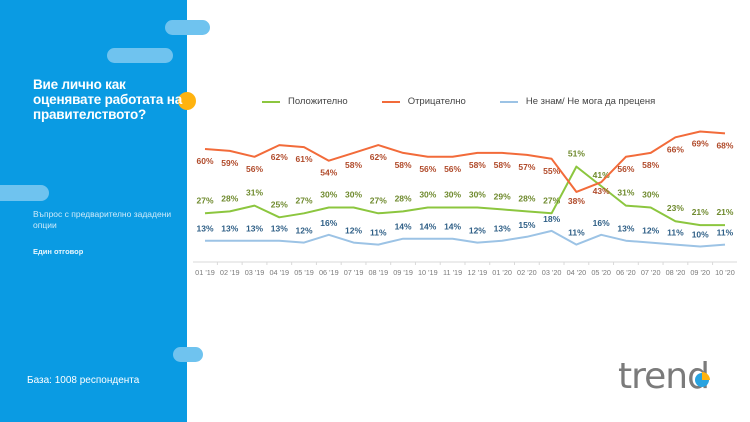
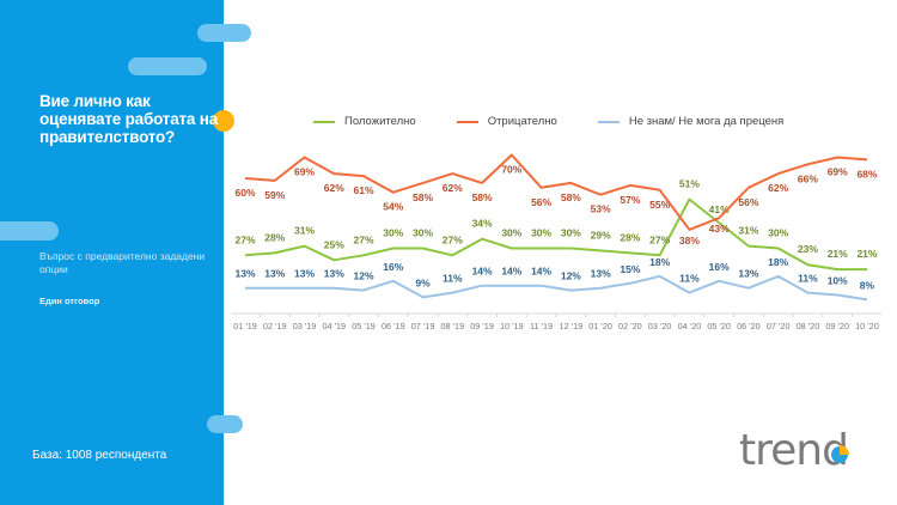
Отрицателно/03 '19: 56% -> 69%
Не знам/ Не мога да преценя/07 '19: 12% -> 9%
Положително/09 '19: 28% -> 34%
Отрицателно/10 '19: 56% -> 70%
Отрицателно/01 '20: 58% -> 53%
Отрицателно/07 '20: 58% -> 62%
Не знам/ Не мога да преценя/07 '20: 12% -> 18%
Не знам/ Не мога да преценя/10 '20: 11% -> 8%
